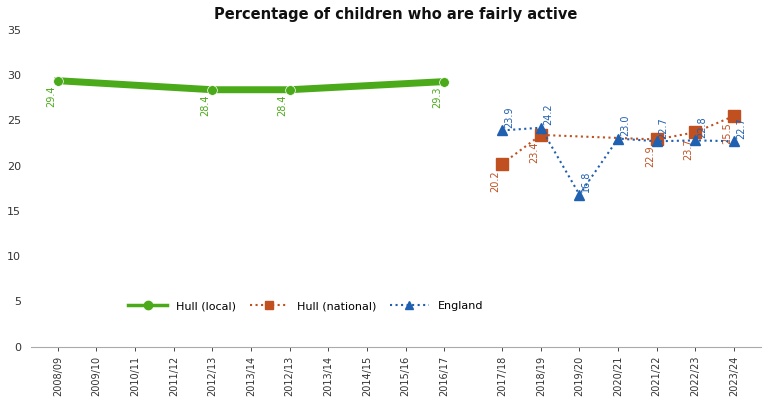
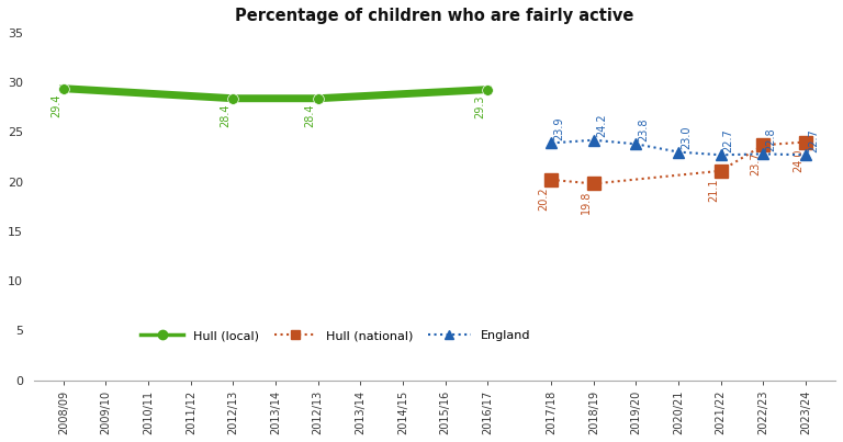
Hull (national)/2018/19: 23.4 -> 19.8
England/2019/20: 16.8 -> 23.8
Hull (national)/2021/22: 22.9 -> 21.1
Hull (national)/2023/24: 25.5 -> 24.0
